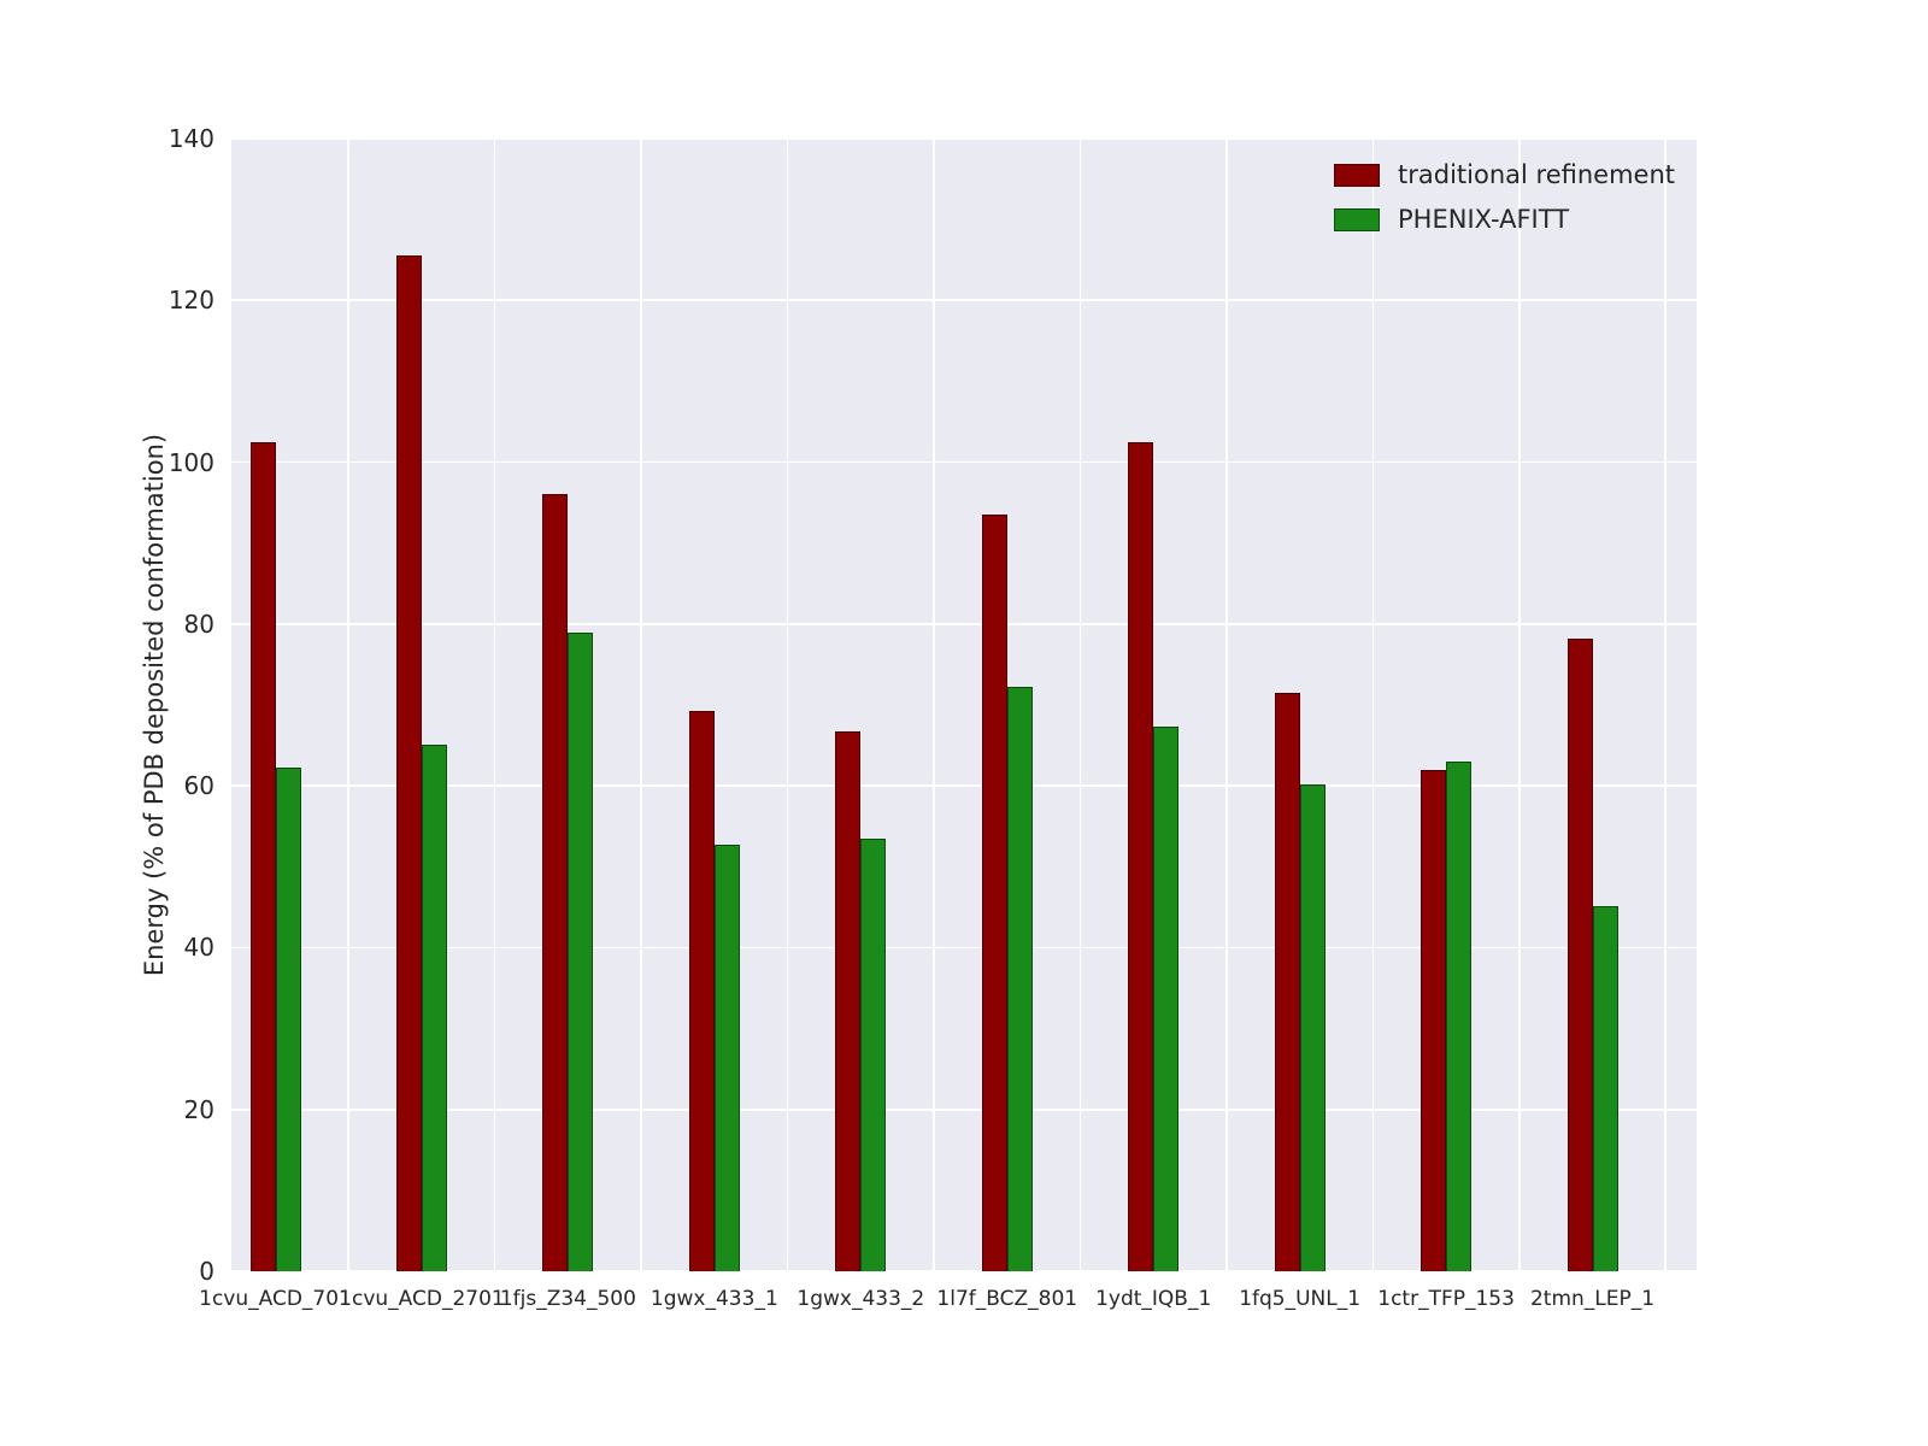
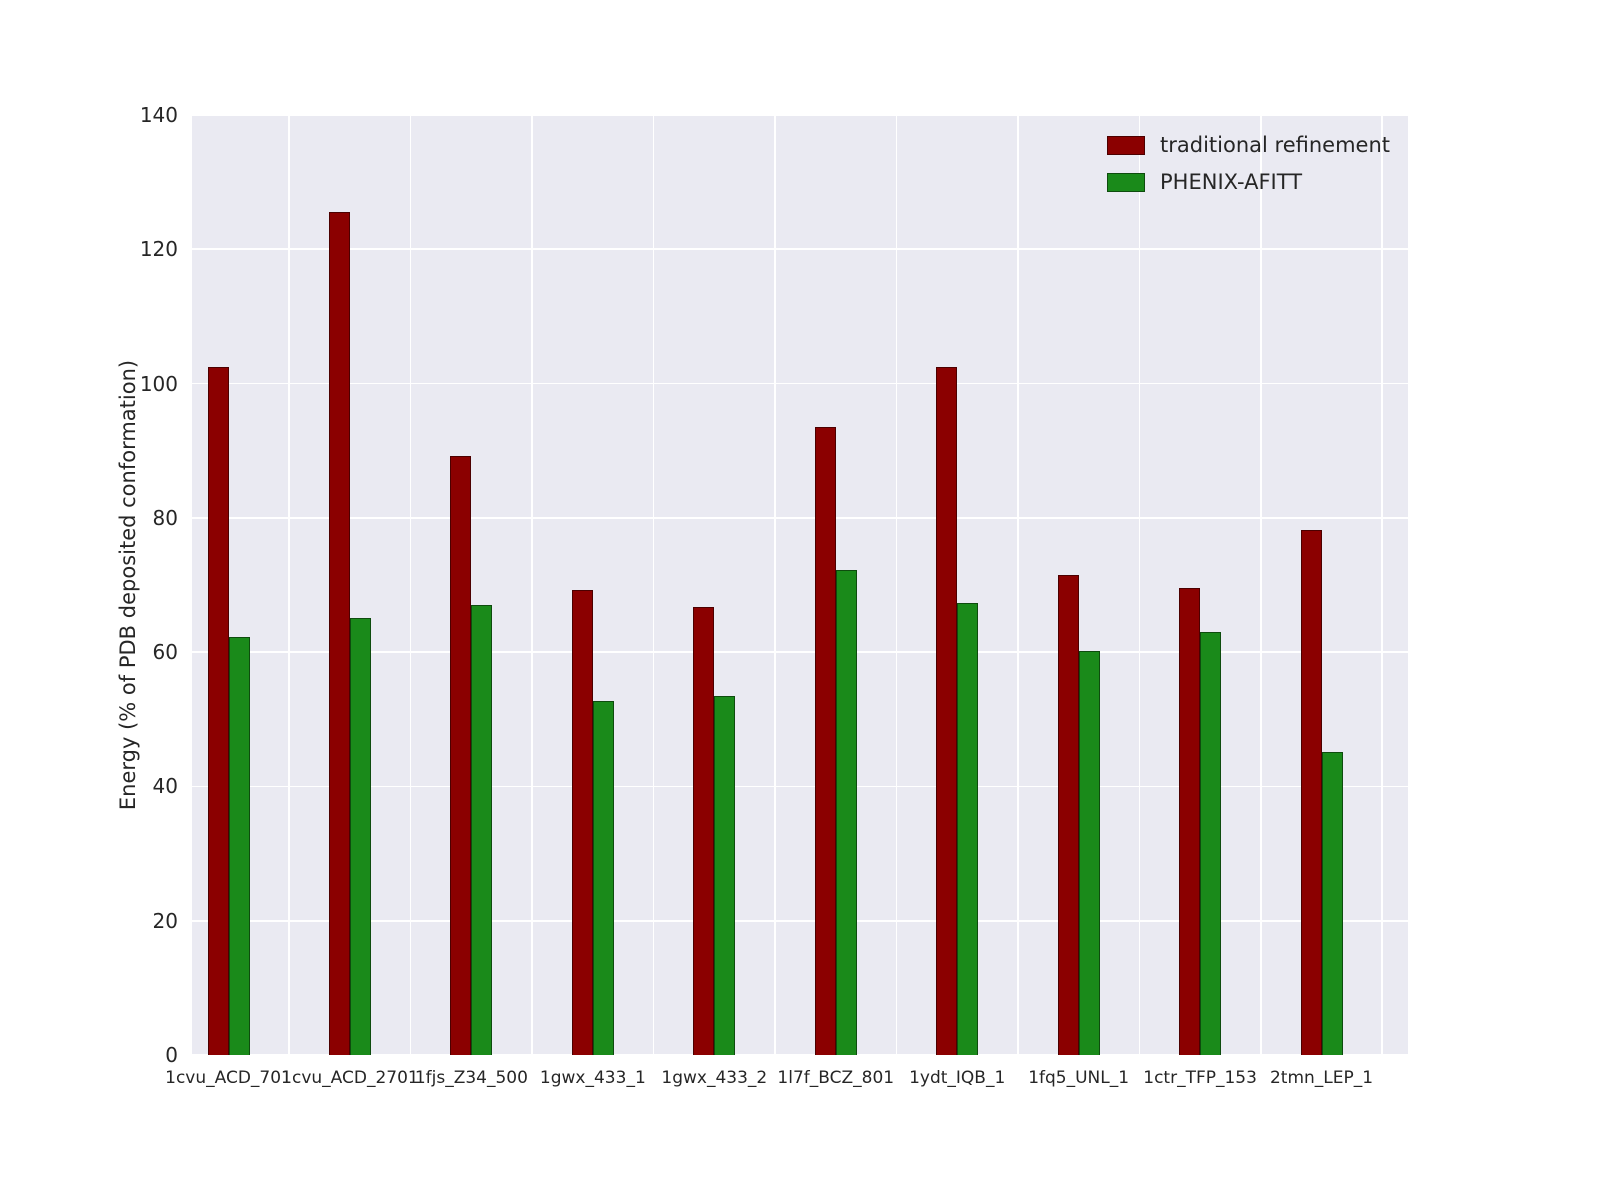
traditional refinement/1fjs_Z34_500: 96 -> 89
PHENIX-AFITT/1fjs_Z34_500: 79 -> 67
traditional refinement/1ctr_TFP_153: 62 -> 70
